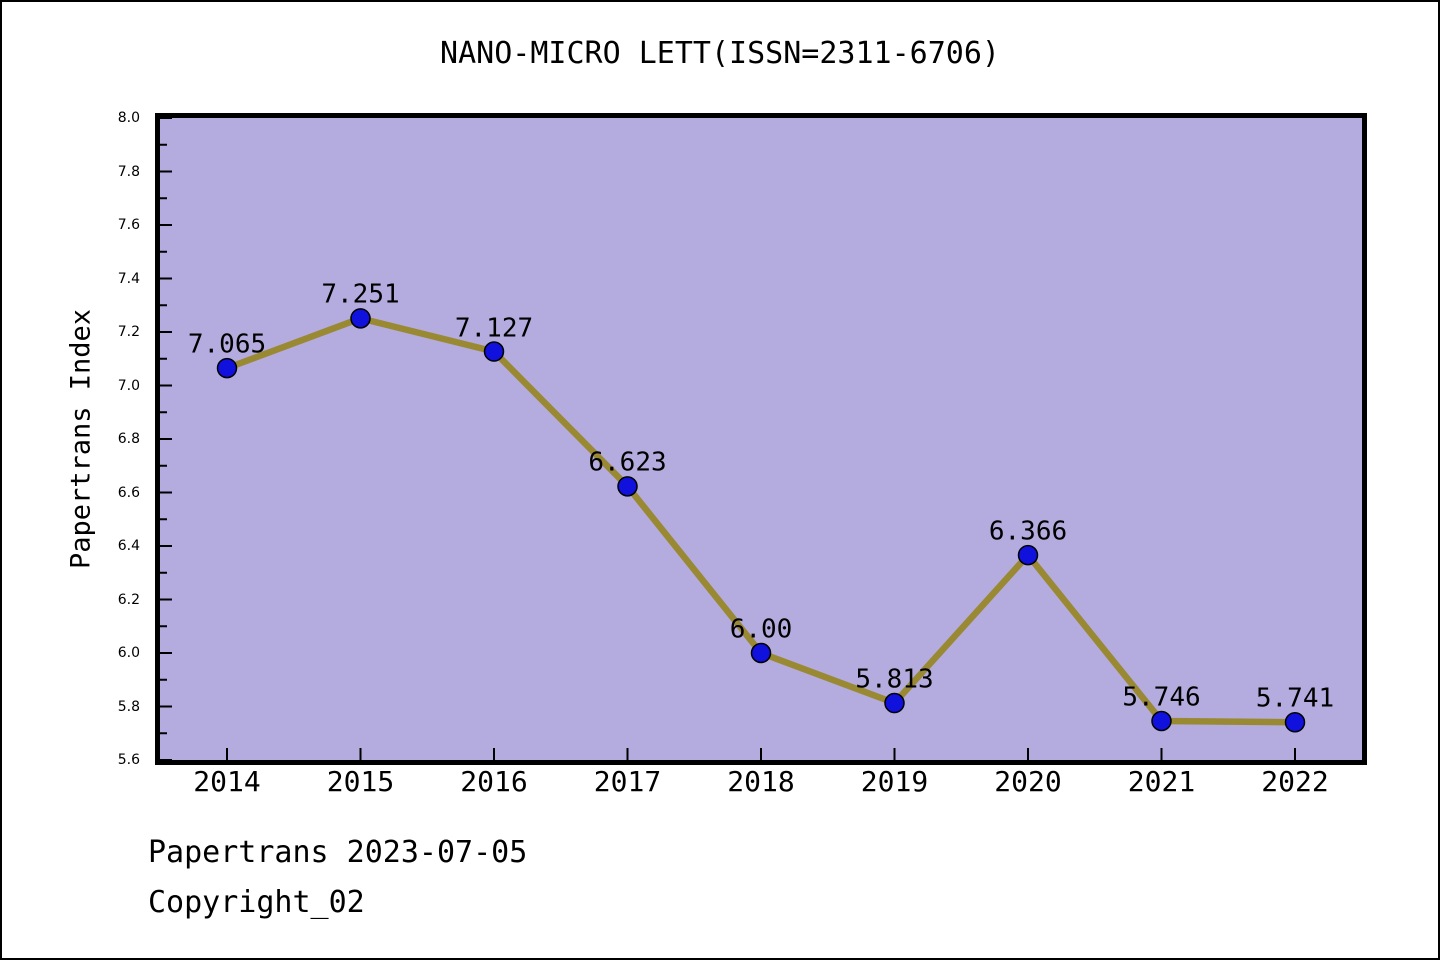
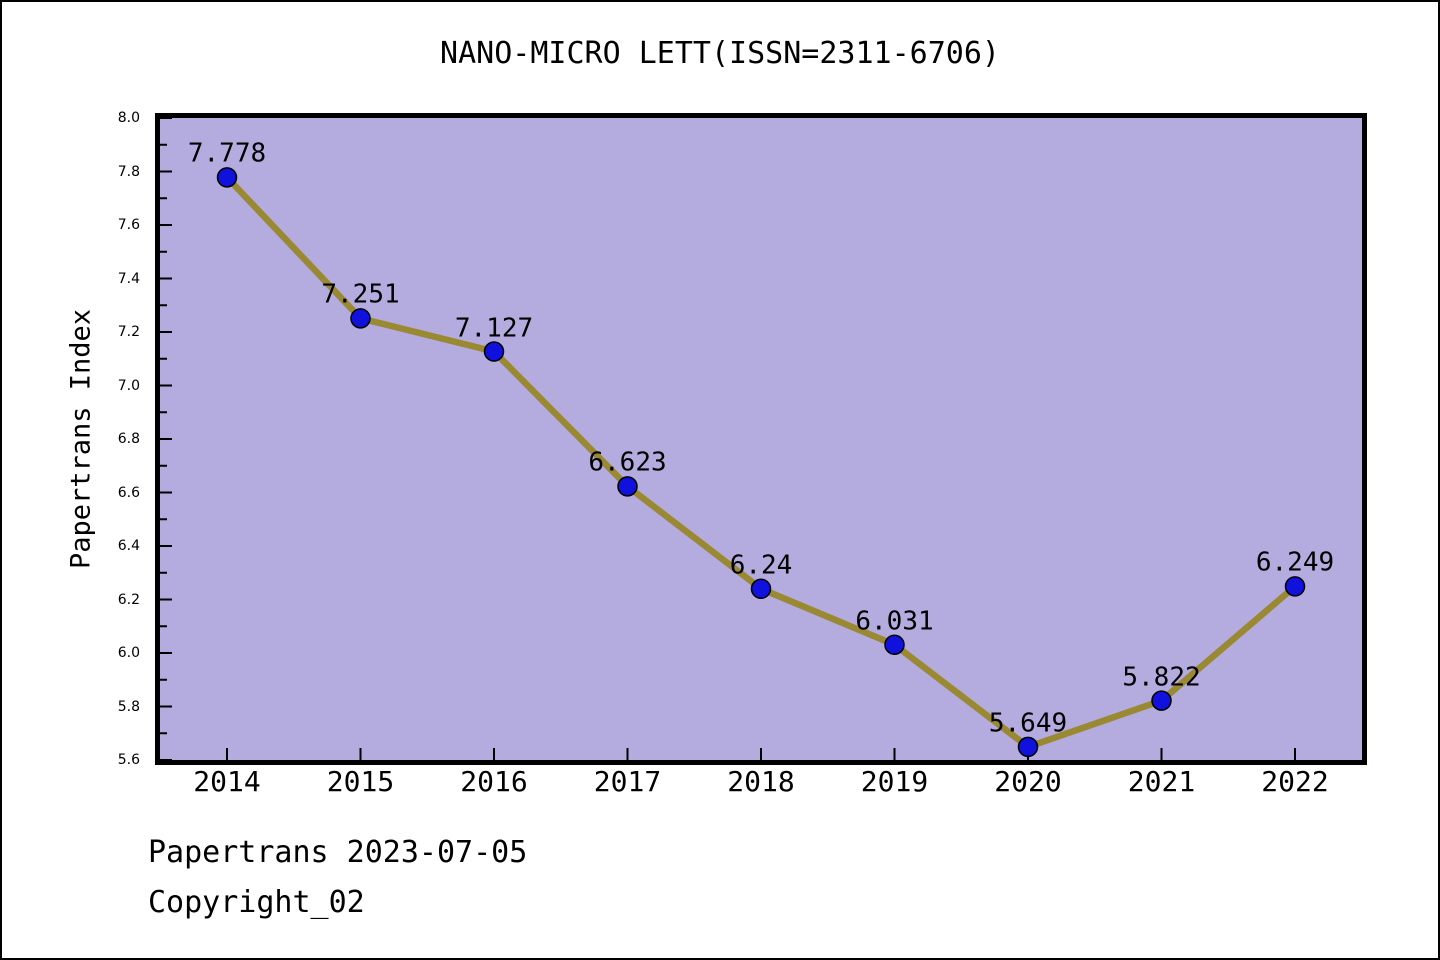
2014: 7.065 -> 7.778
2018: 6.00 -> 6.24
2019: 5.813 -> 6.031
2020: 6.366 -> 5.649
2021: 5.746 -> 5.822
2022: 5.741 -> 6.249
